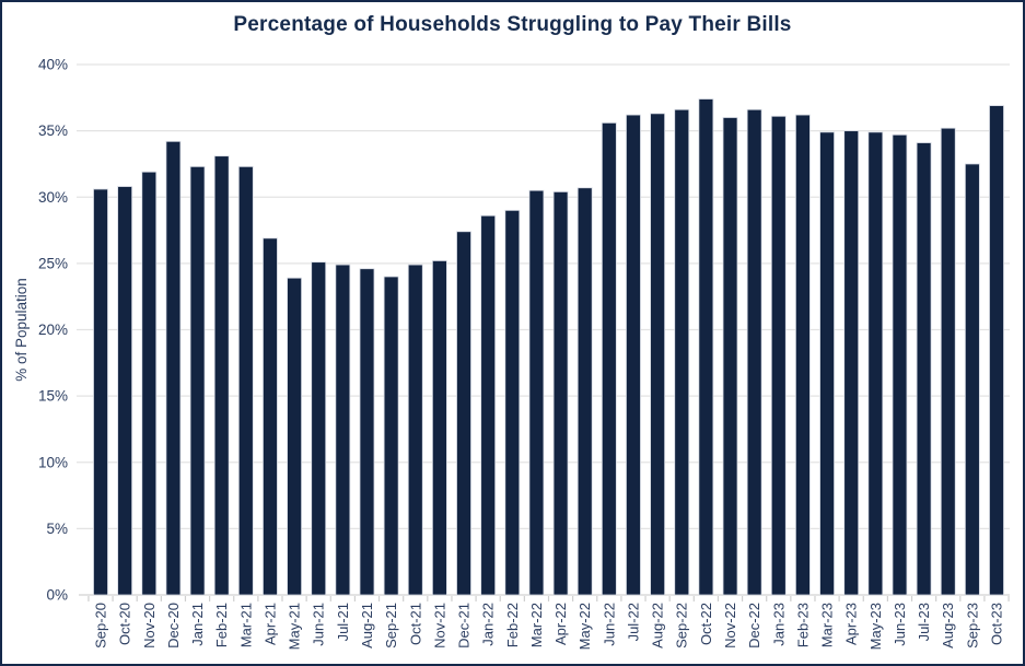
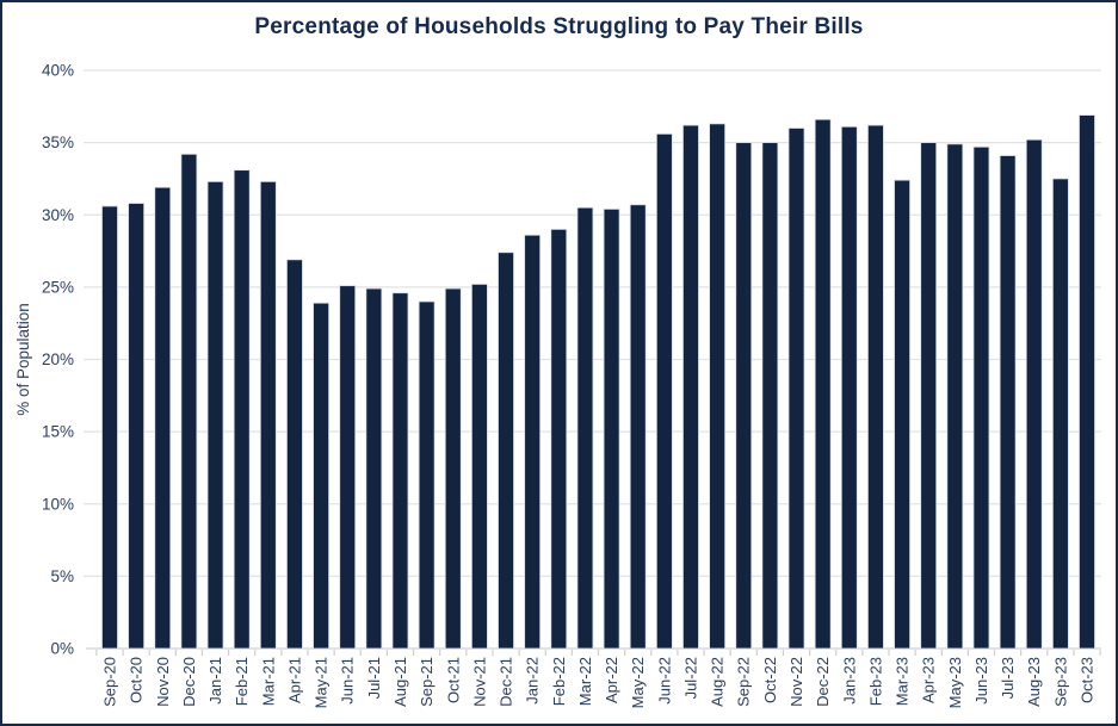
Sep-22: 36.6% -> 35.0%
Oct-22: 37.4% -> 35.0%
Mar-23: 34.9% -> 32.4%
